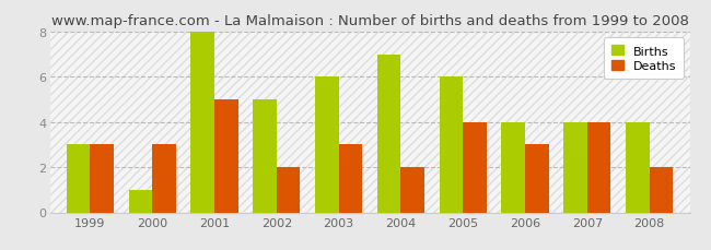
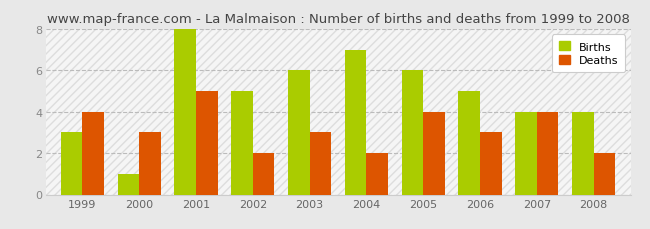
Deaths/1999: 3 -> 4
Births/2006: 4 -> 5
